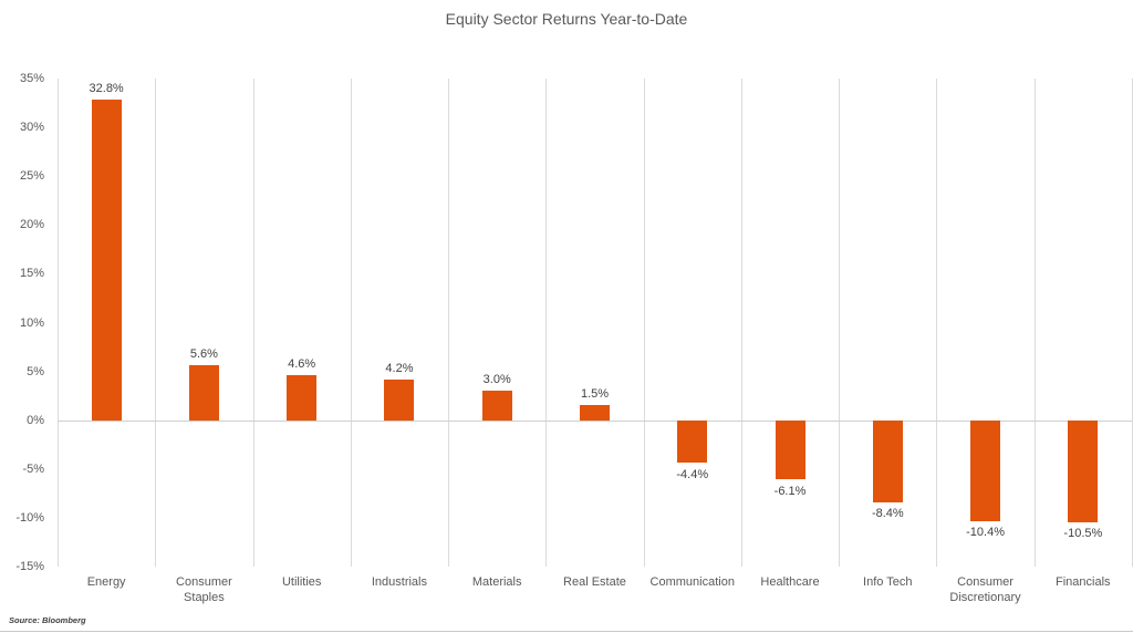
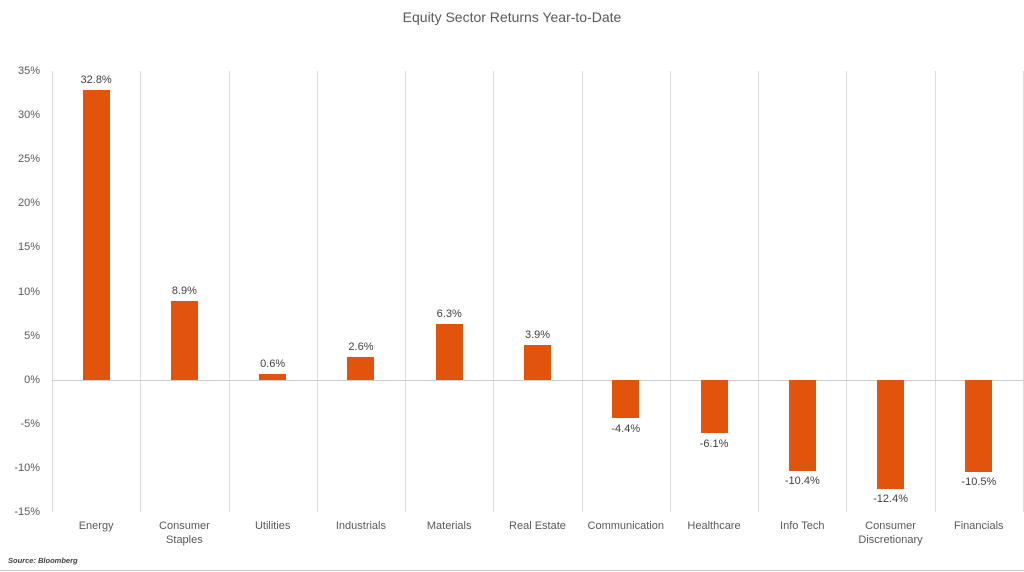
Consumer Staples: 5.6% -> 8.9%
Utilities: 4.6% -> 0.6%
Industrials: 4.2% -> 2.6%
Materials: 3.0% -> 6.3%
Real Estate: 1.5% -> 3.9%
Info Tech: -8.4% -> -10.4%
Consumer Discretionary: -10.4% -> -12.4%
